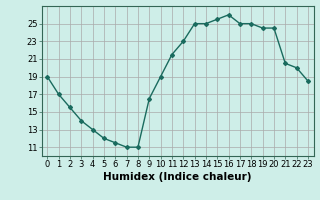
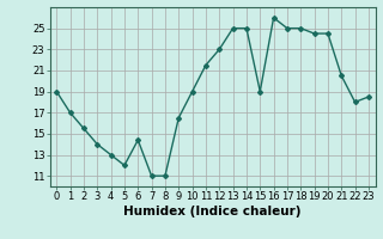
6: 11.5 -> 14.4
15: 25.5 -> 19.0
22: 20.0 -> 18.0
